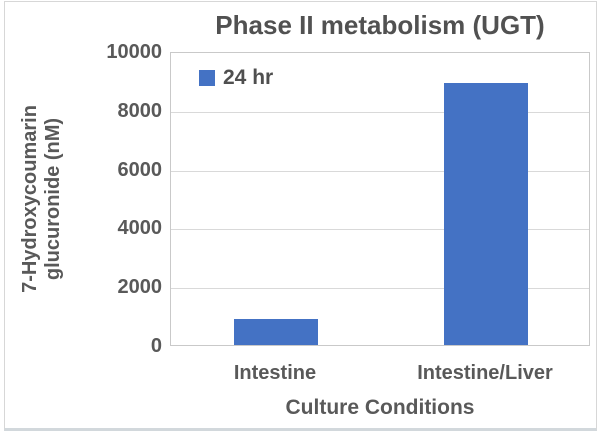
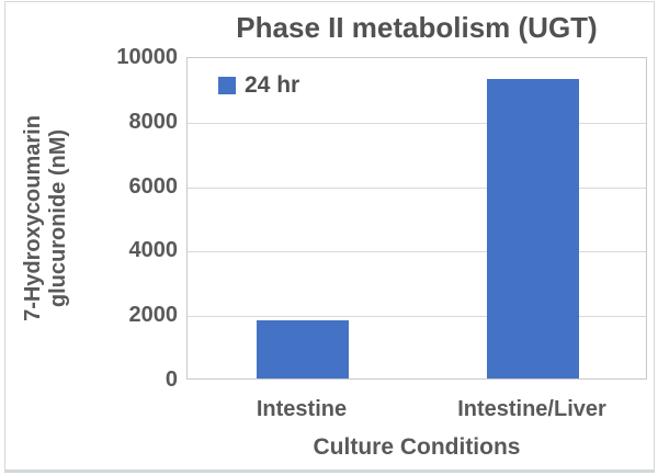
Intestine: 900 -> 1800
Intestine/Liver: 8900 -> 9300
